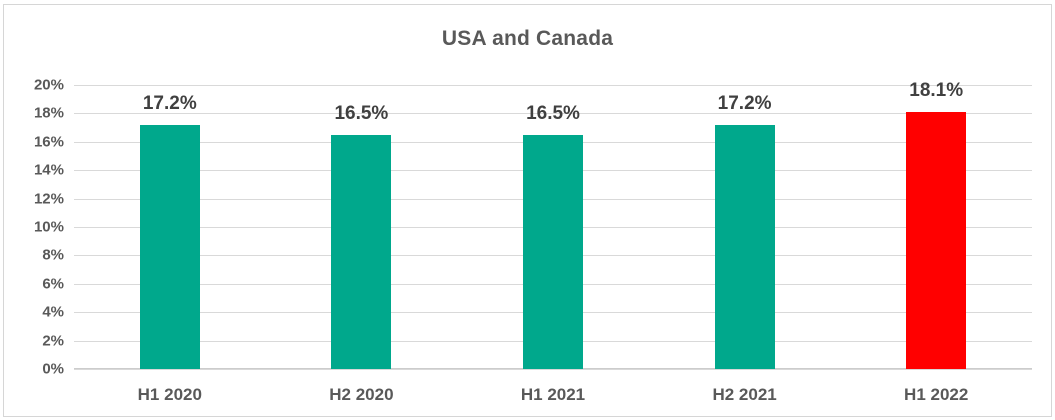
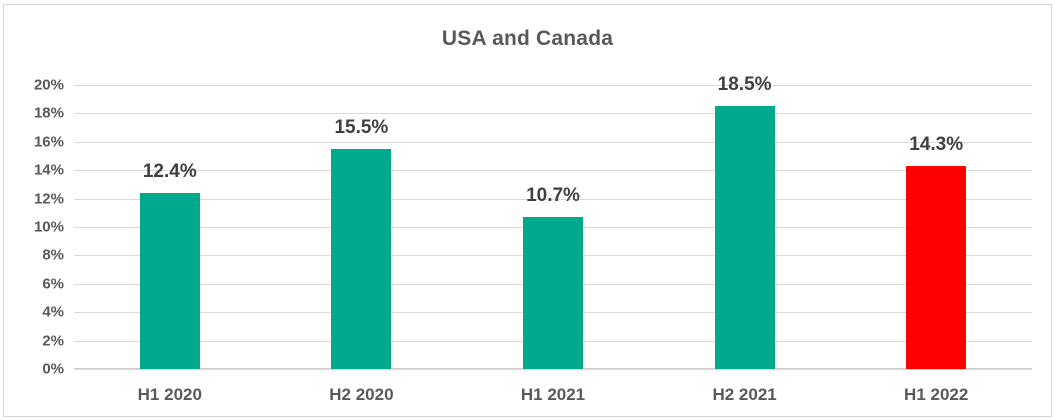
H1 2020: 17.2% -> 12.4%
H2 2020: 16.5% -> 15.5%
H1 2021: 16.5% -> 10.7%
H2 2021: 17.2% -> 18.5%
H1 2022: 18.1% -> 14.3%
